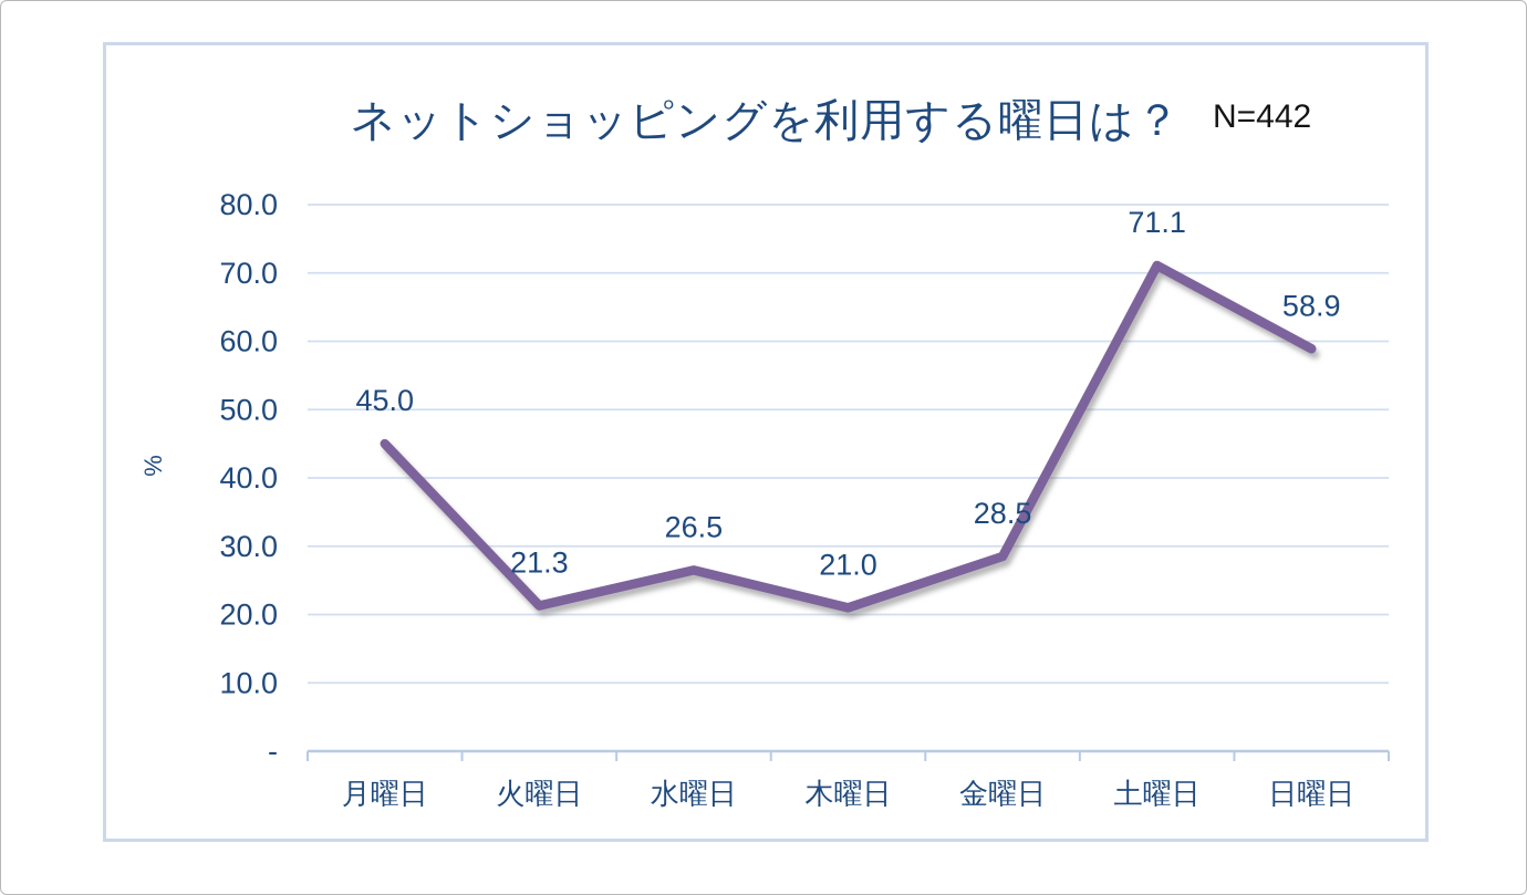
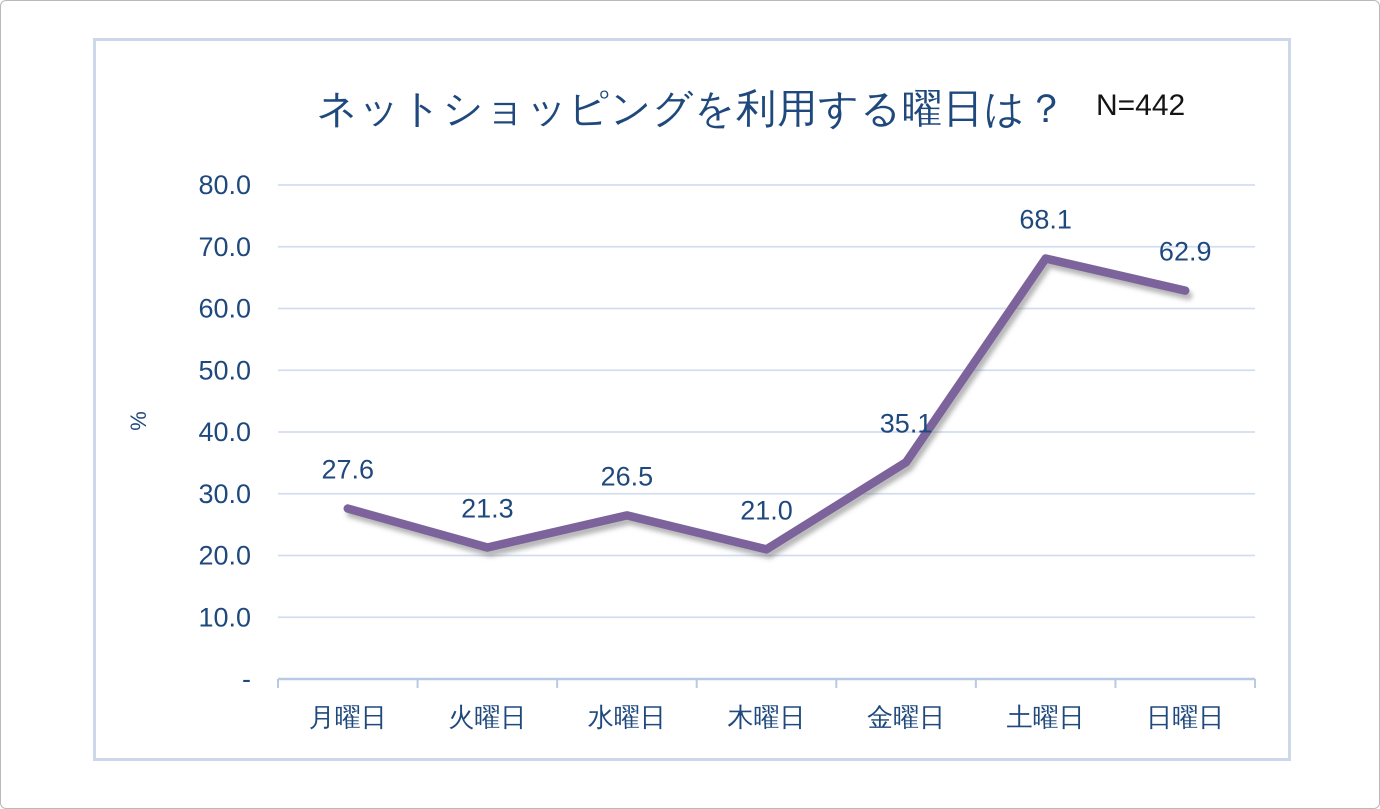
月曜日: 45.0 -> 27.6
金曜日: 28.5 -> 35.1
土曜日: 71.1 -> 68.1
日曜日: 58.9 -> 62.9
